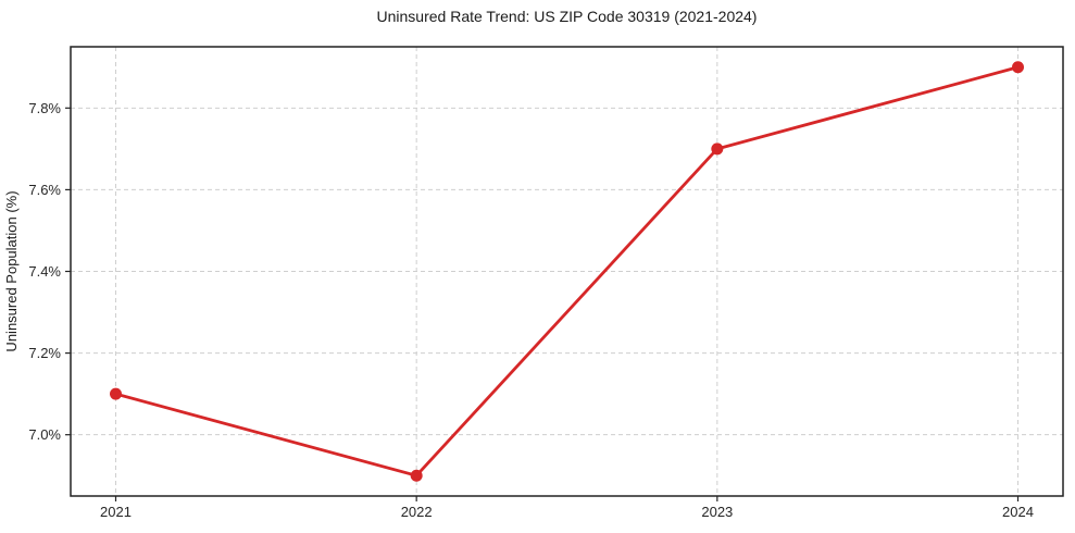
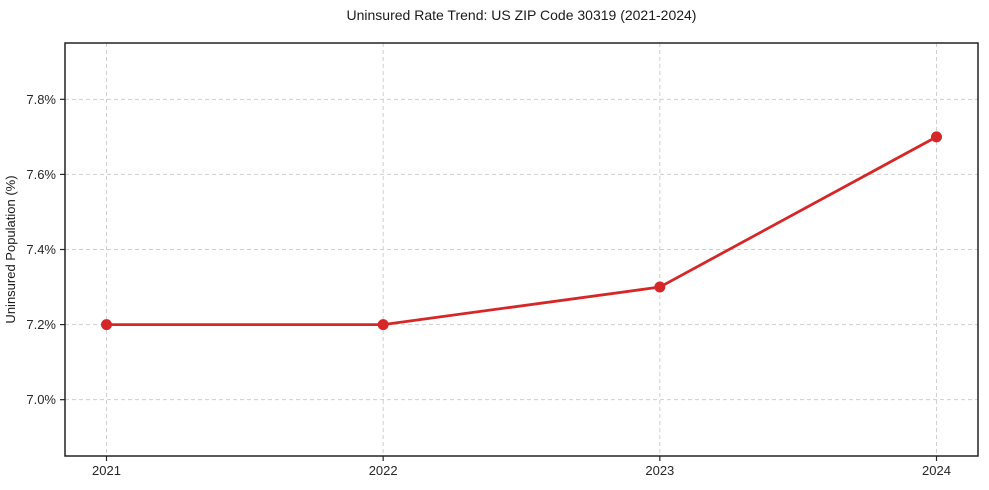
2021: 7.1% -> 7.2%
2022: 6.9% -> 7.2%
2023: 7.7% -> 7.3%
2024: 7.9% -> 7.7%
